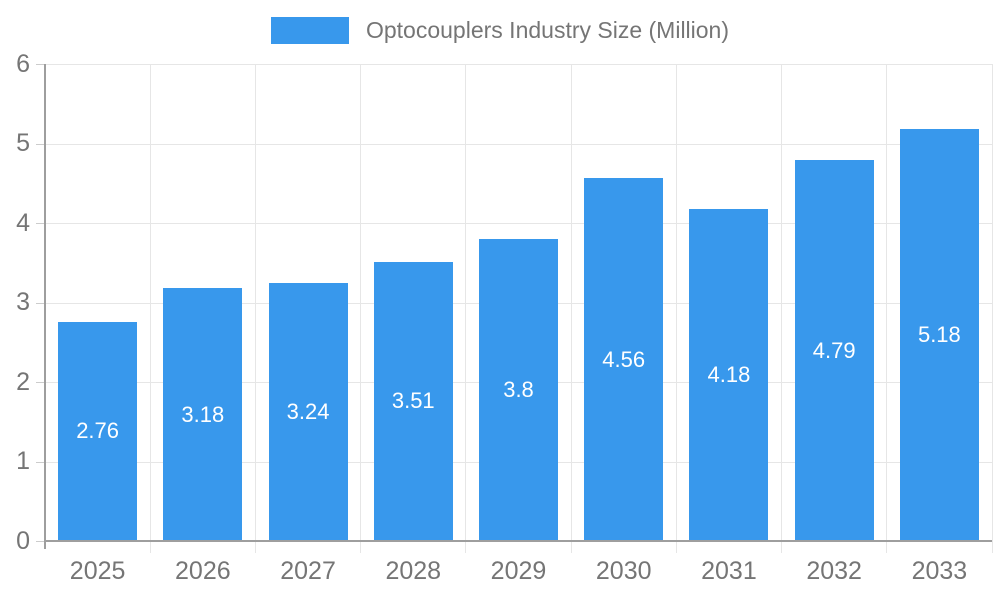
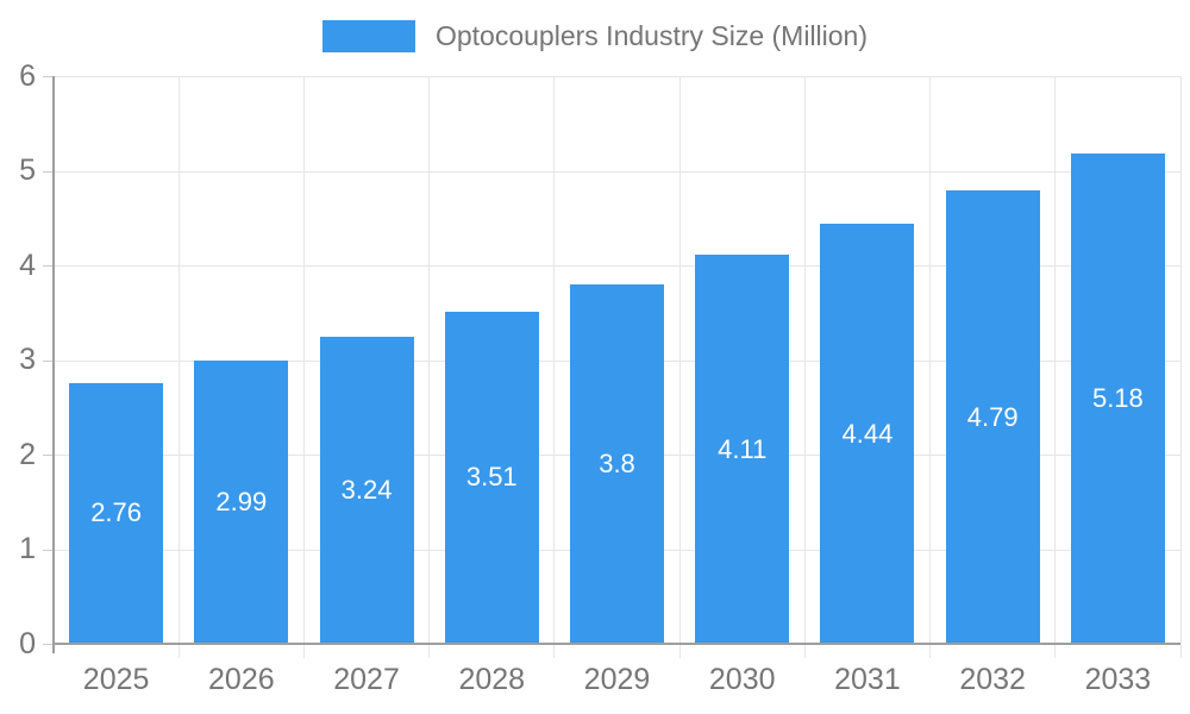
2026: 3.18 -> 2.99
2030: 4.56 -> 4.11
2031: 4.18 -> 4.44
